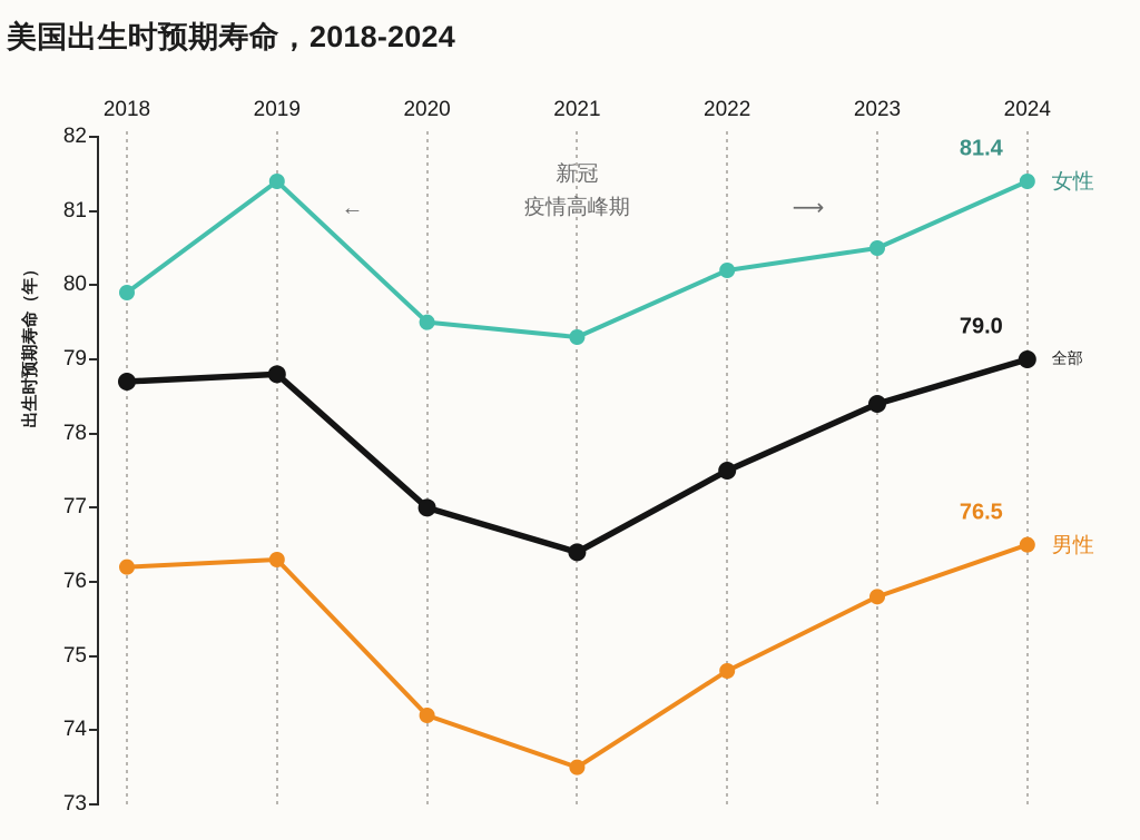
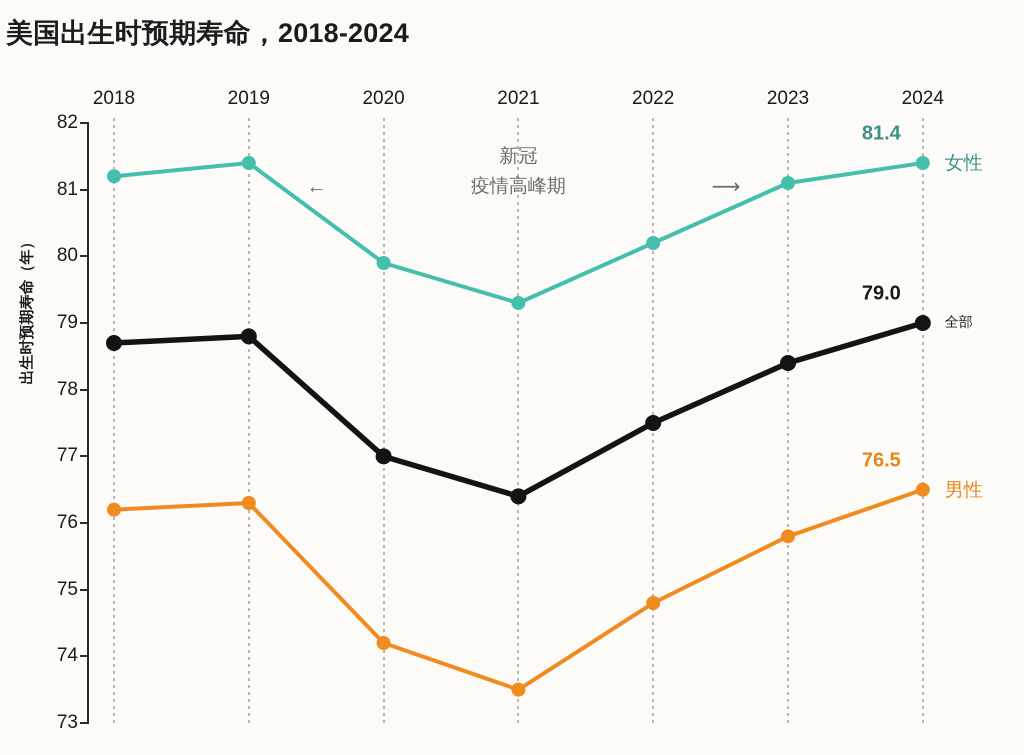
女性/2018: 79.9 -> 81.2
女性/2020: 79.5 -> 79.9
女性/2023: 80.5 -> 81.1
